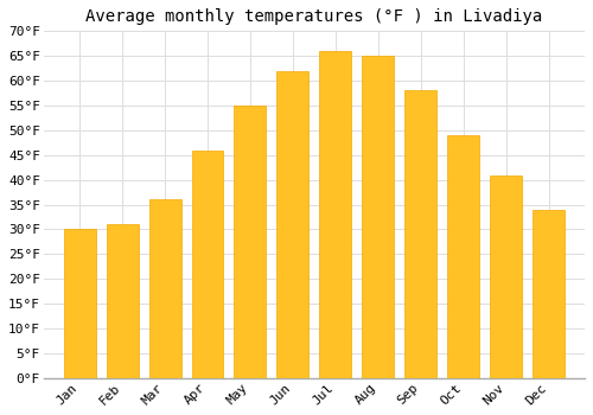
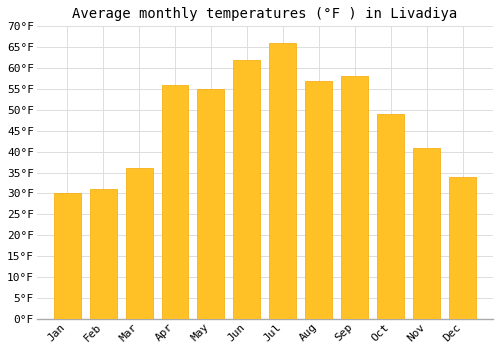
Apr: 46°F -> 56°F
Aug: 65°F -> 57°F
